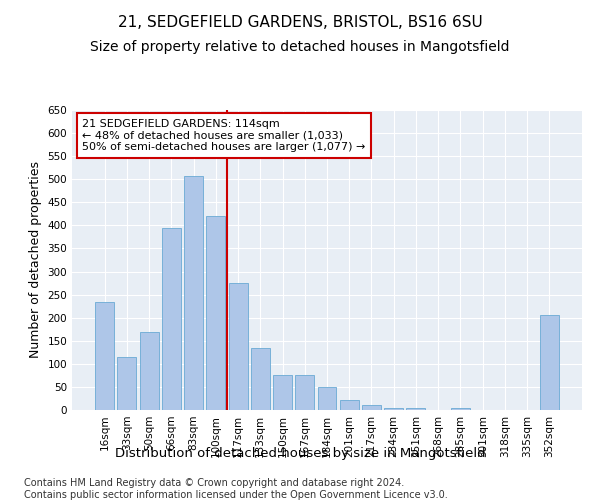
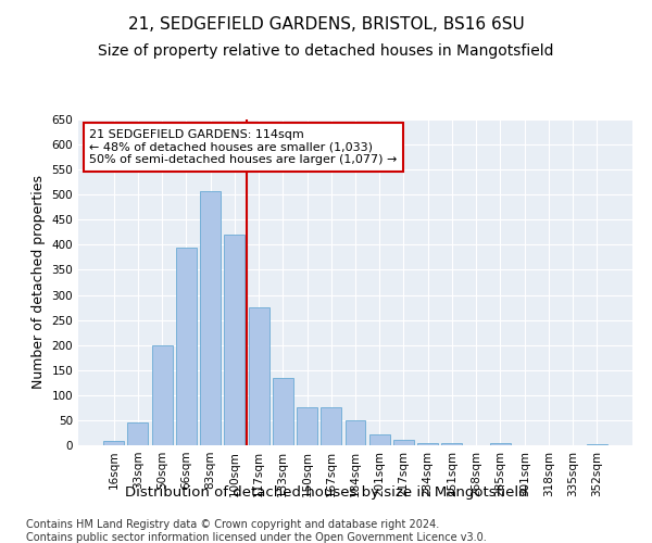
16sqm: 235 -> 8
33sqm: 115 -> 45
50sqm: 170 -> 200
352sqm: 205 -> 2
